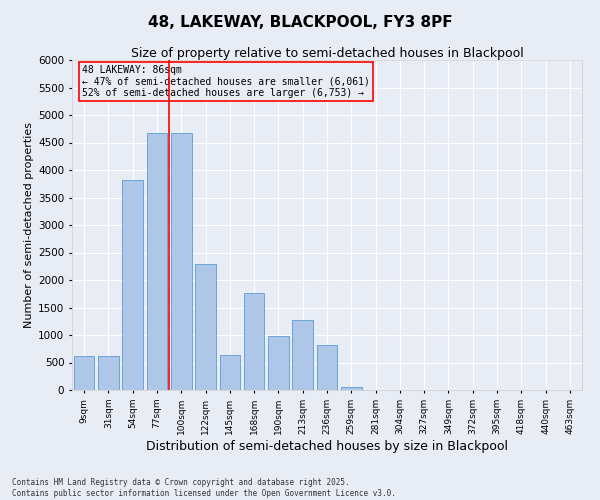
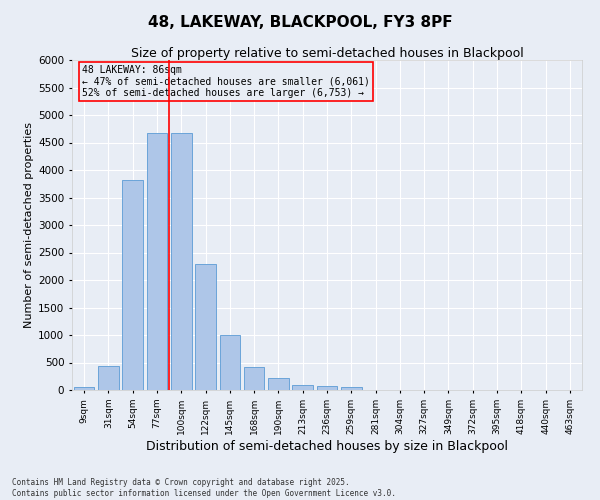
9sqm: 620 -> 50
31sqm: 620 -> 430
145sqm: 640 -> 1000
168sqm: 1760 -> 410
190sqm: 980 -> 210
213sqm: 1280 -> 90
236sqm: 820 -> 80
